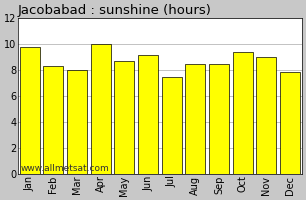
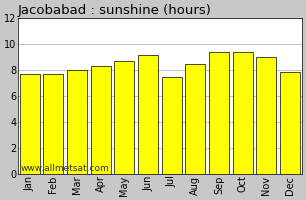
Jan: 9.8 -> 7.7
Feb: 8.3 -> 7.7
Apr: 10.0 -> 8.3
Sep: 8.5 -> 9.4
